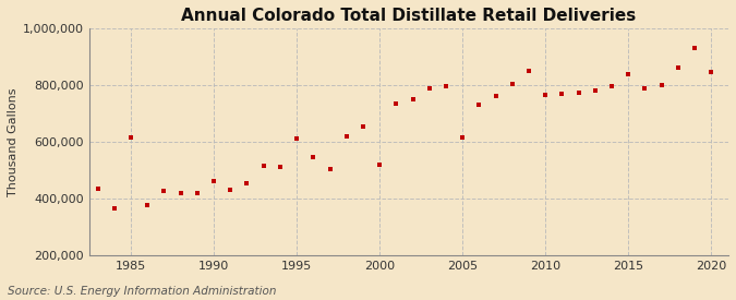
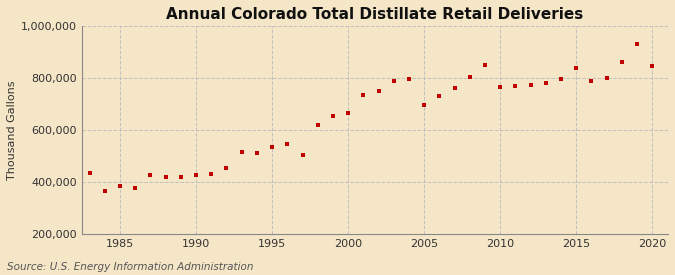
1985: 615,000 -> 385,000
1990: 460,000 -> 428,000
1995: 610,000 -> 535,000
2000: 520,000 -> 665,000
2005: 615,000 -> 695,000
